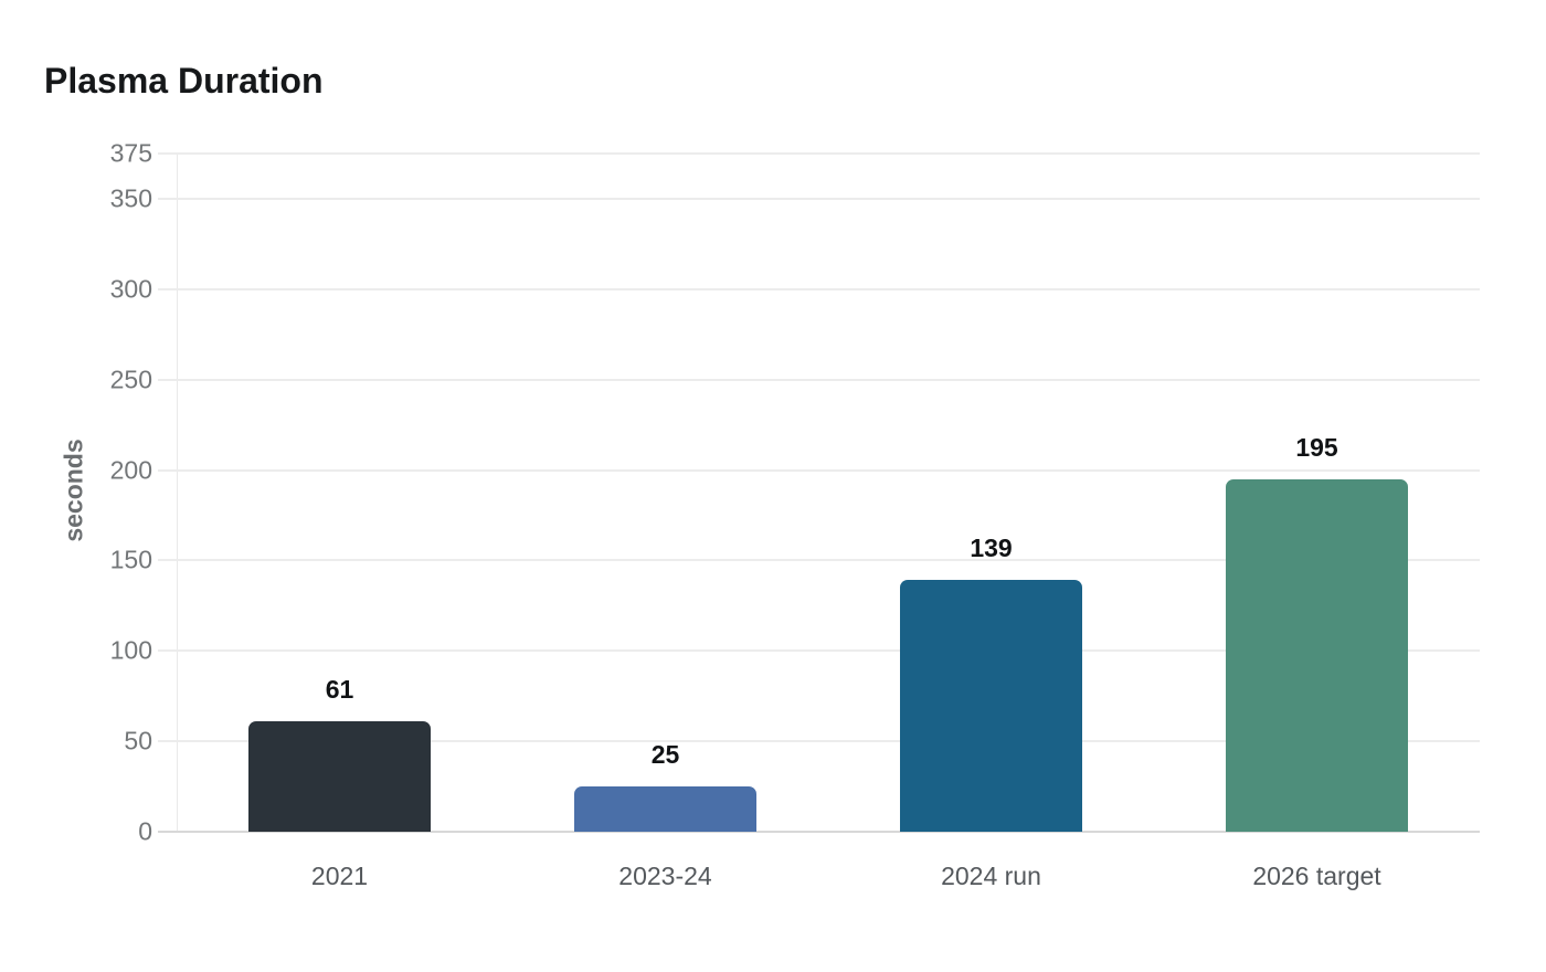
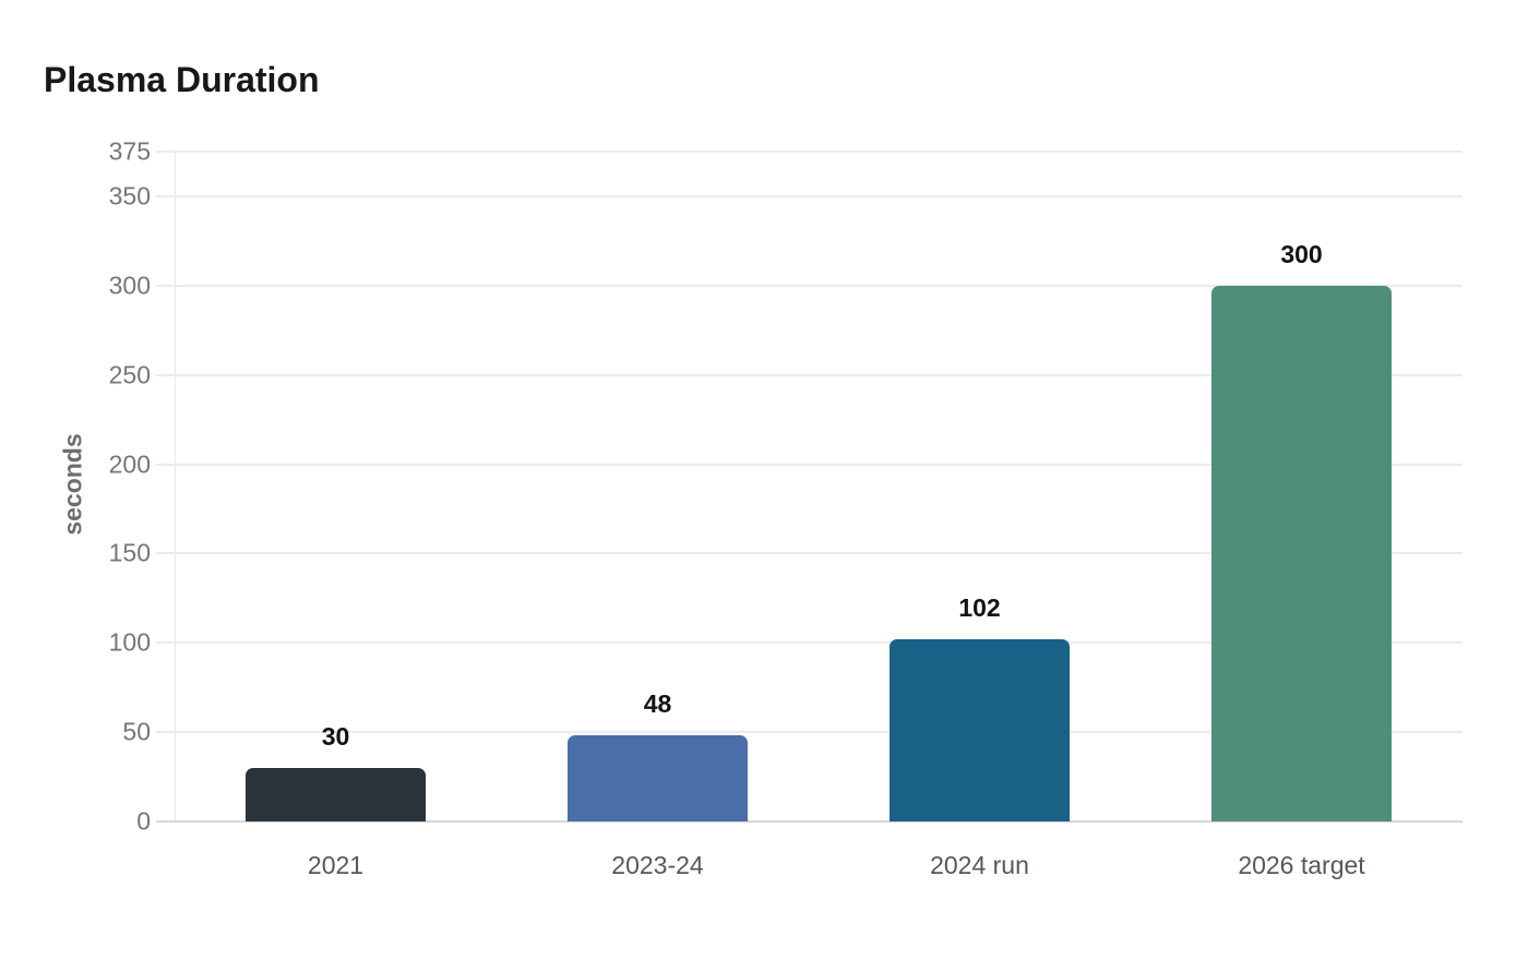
2021: 61 -> 30
2023-24: 25 -> 48
2024 run: 139 -> 102
2026 target: 195 -> 300
